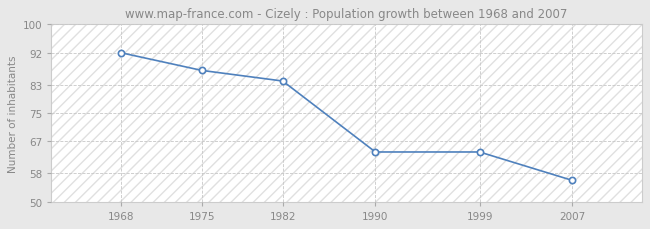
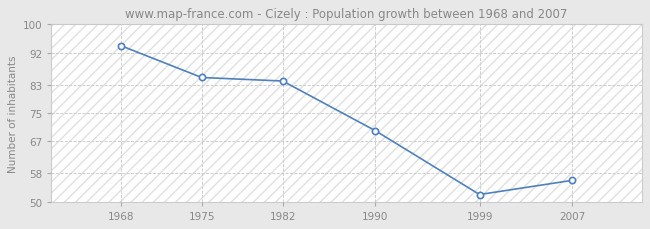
1968: 92 -> 94
1975: 87 -> 85
1990: 64 -> 70
1999: 64 -> 52
